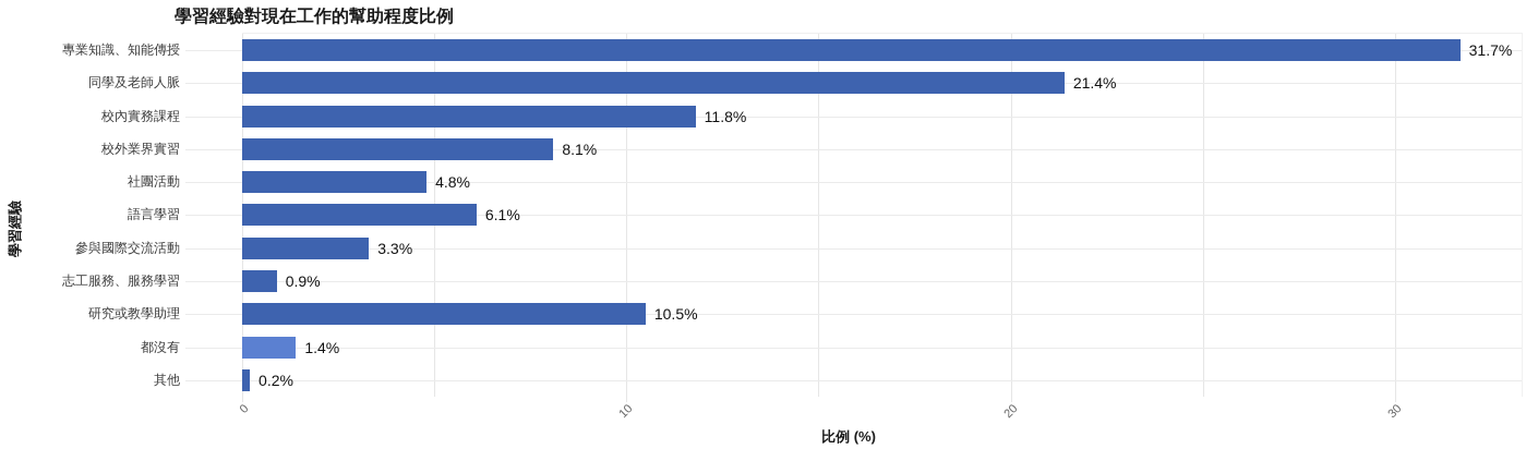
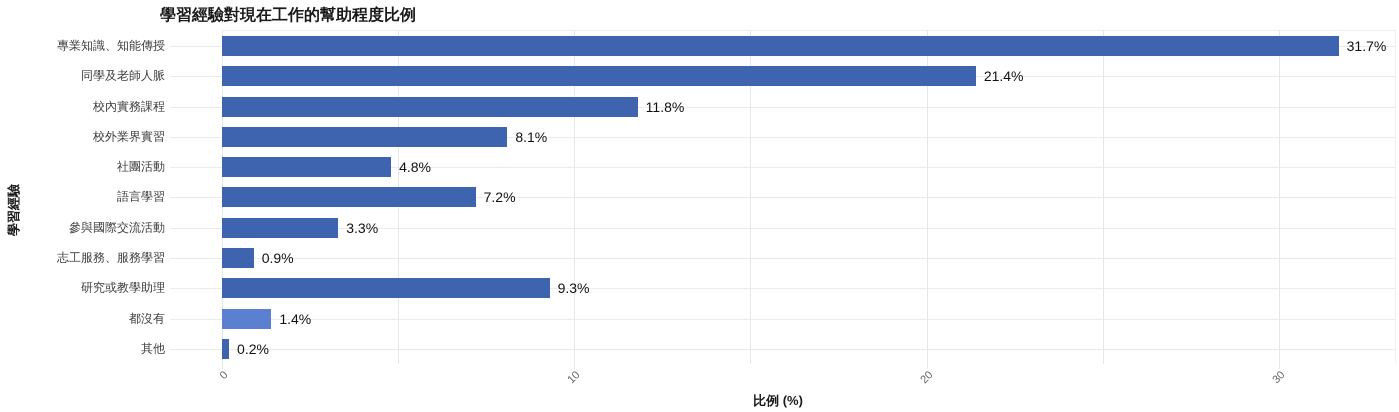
語言學習: 6.1% -> 7.2%
研究或教學助理: 10.5% -> 9.3%
